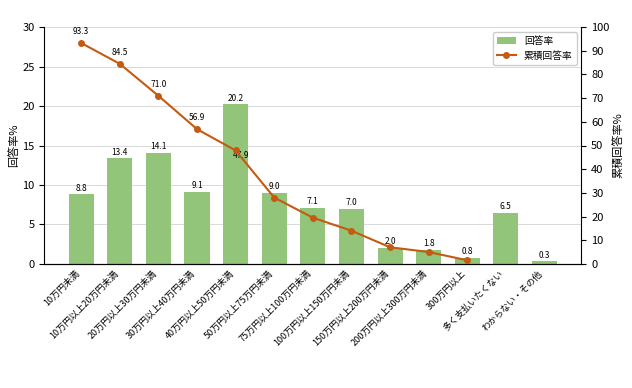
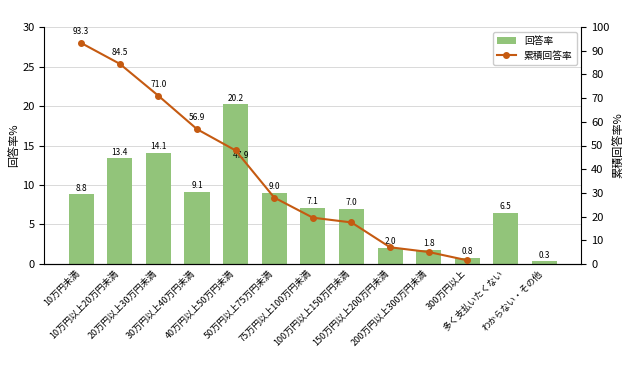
累積回答率/100万円以上150万円未満: 14.0 -> 17.5
